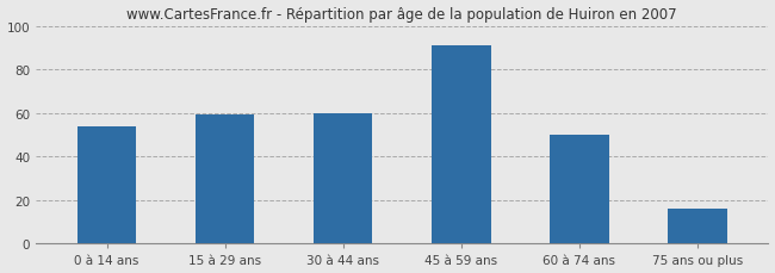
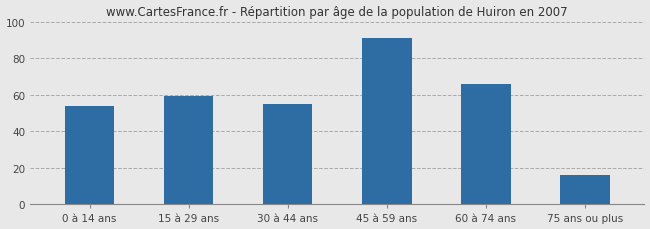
30 à 44 ans: 60 -> 55
60 à 74 ans: 50 -> 66
